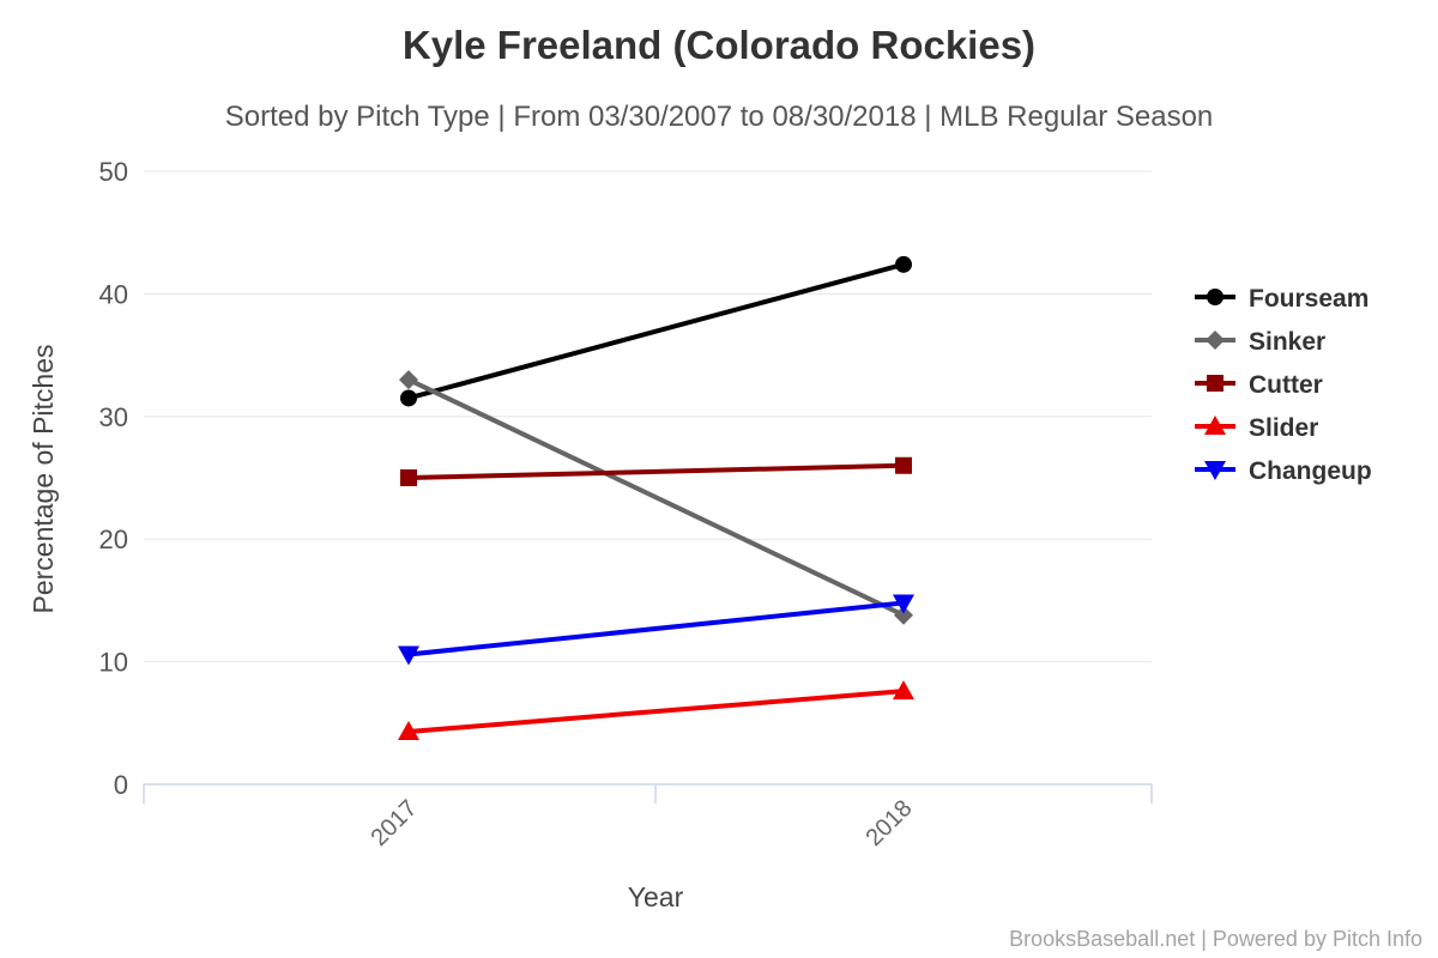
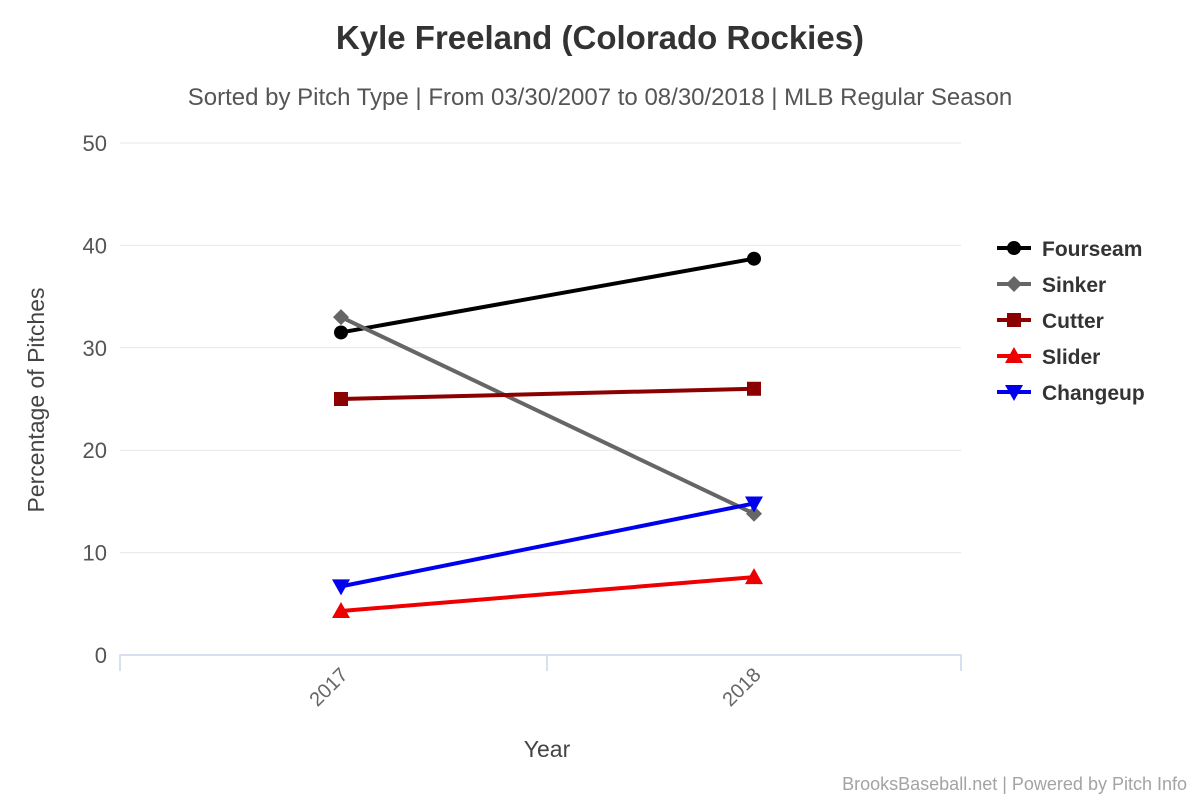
Changeup/2017: 10.6 -> 6.7
Fourseam/2018: 42.4 -> 38.7
